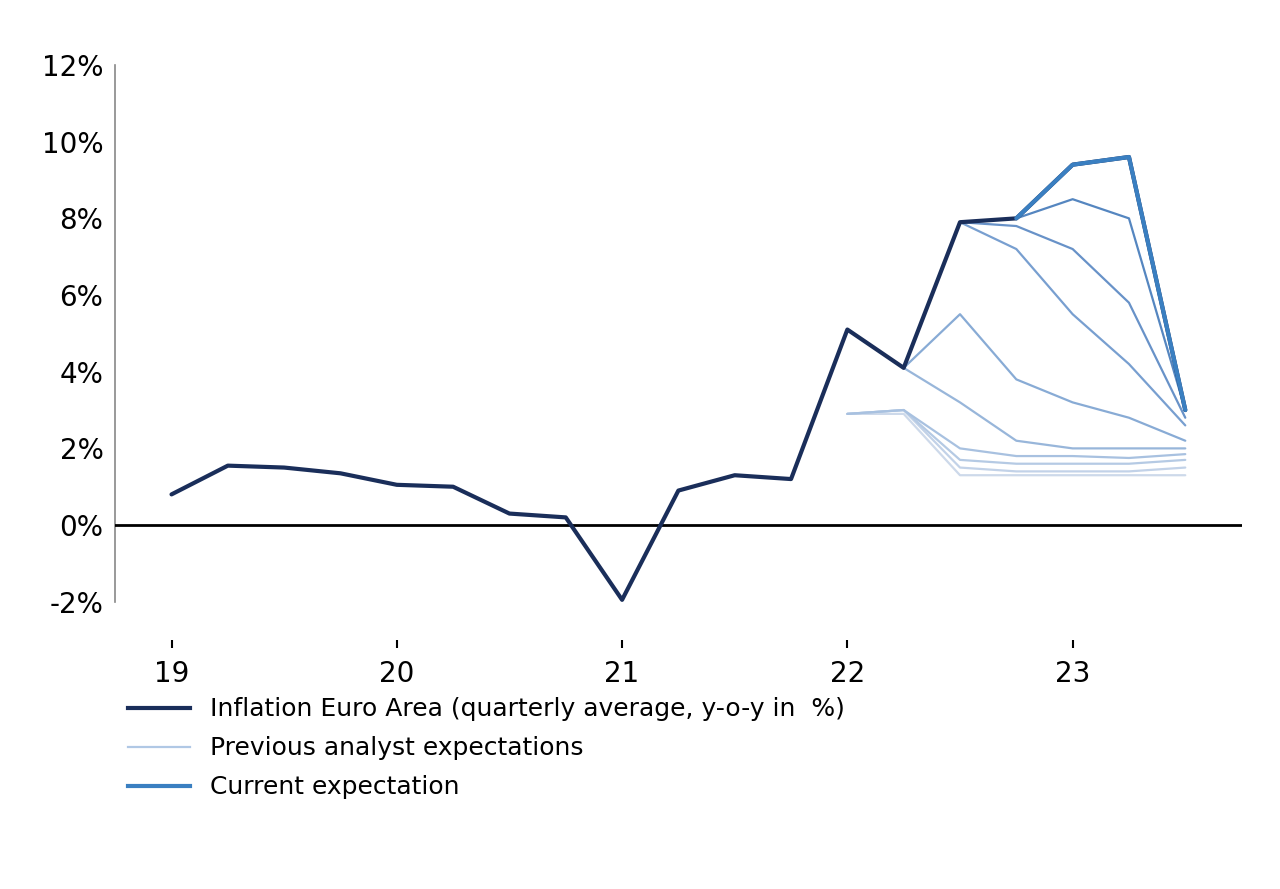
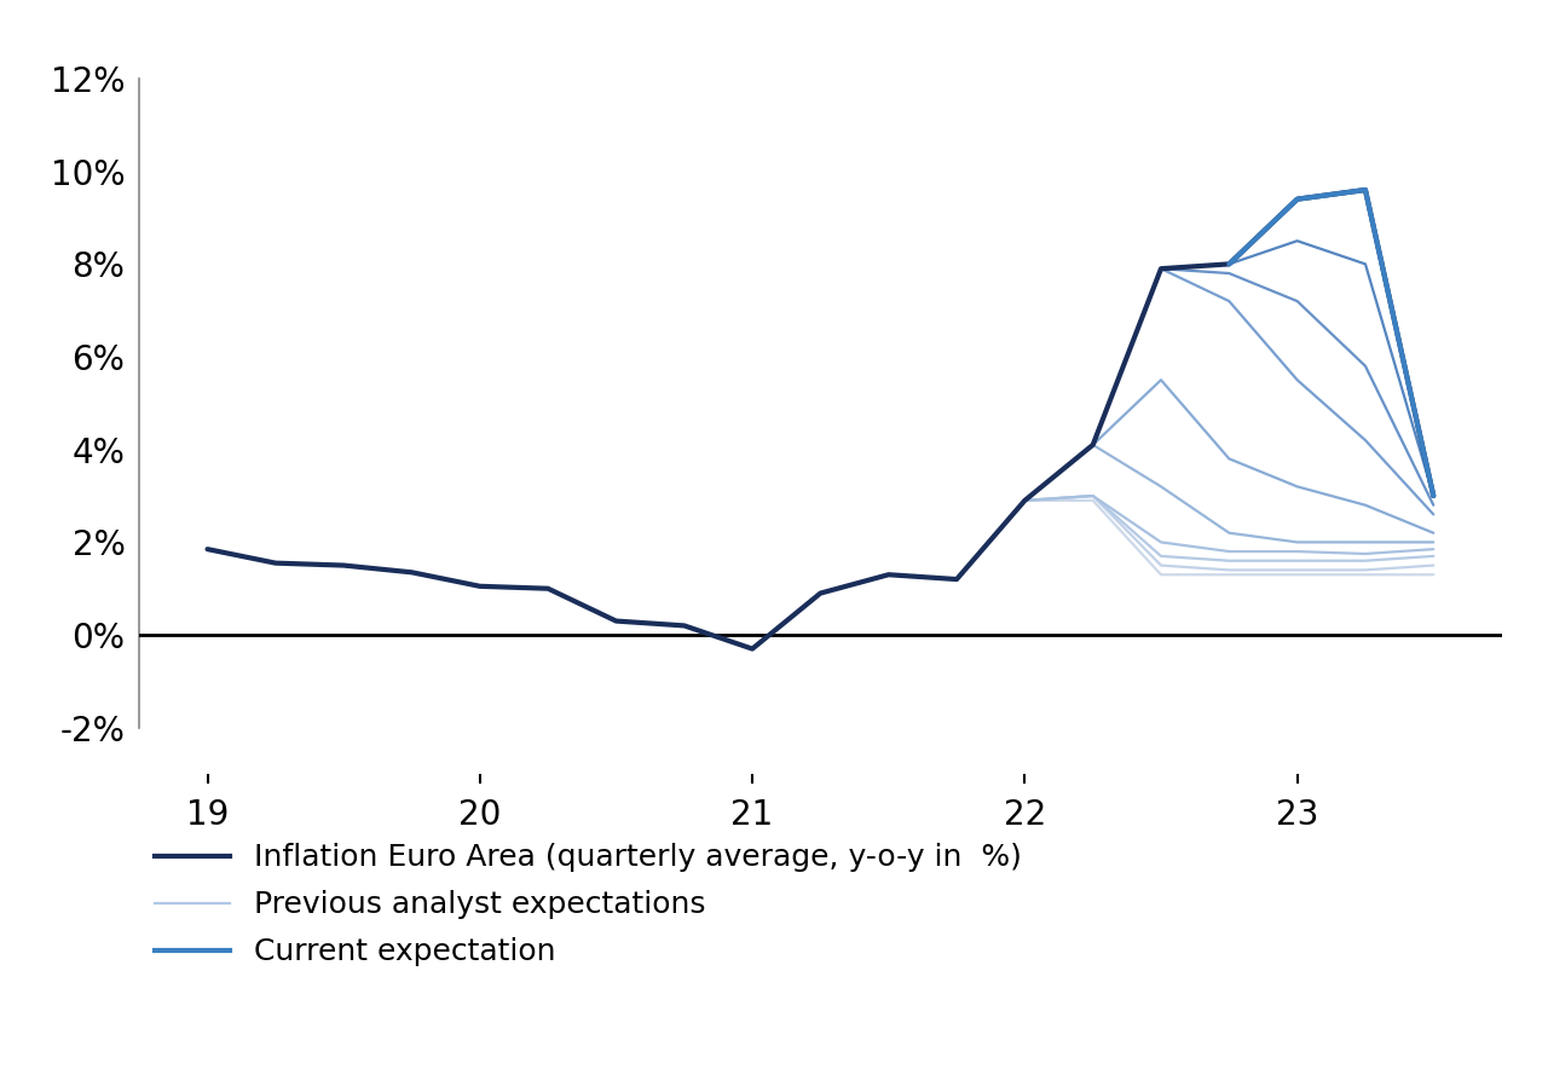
Inflation Euro Area (quarterly average, y-o-y in %)/19: 0.80% -> 1.85%
Inflation Euro Area (quarterly average, y-o-y in %)/21: -1.95% -> -0.30%
Inflation Euro Area (quarterly average, y-o-y in %)/22: 5.10% -> 2.90%
